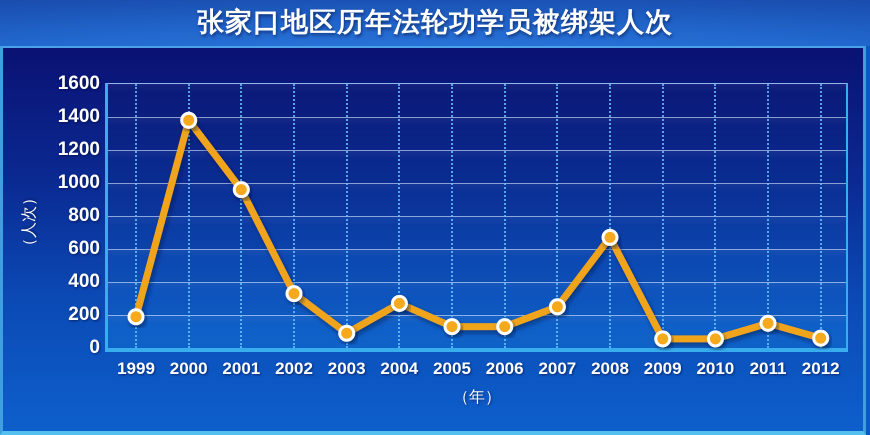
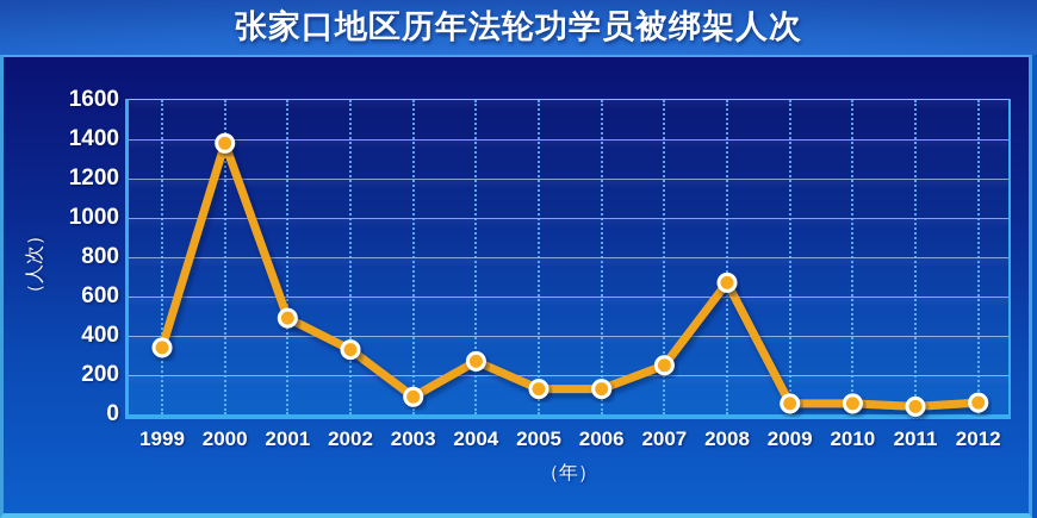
1999: 190 -> 340
2001: 960 -> 490
2011: 150 -> 40
